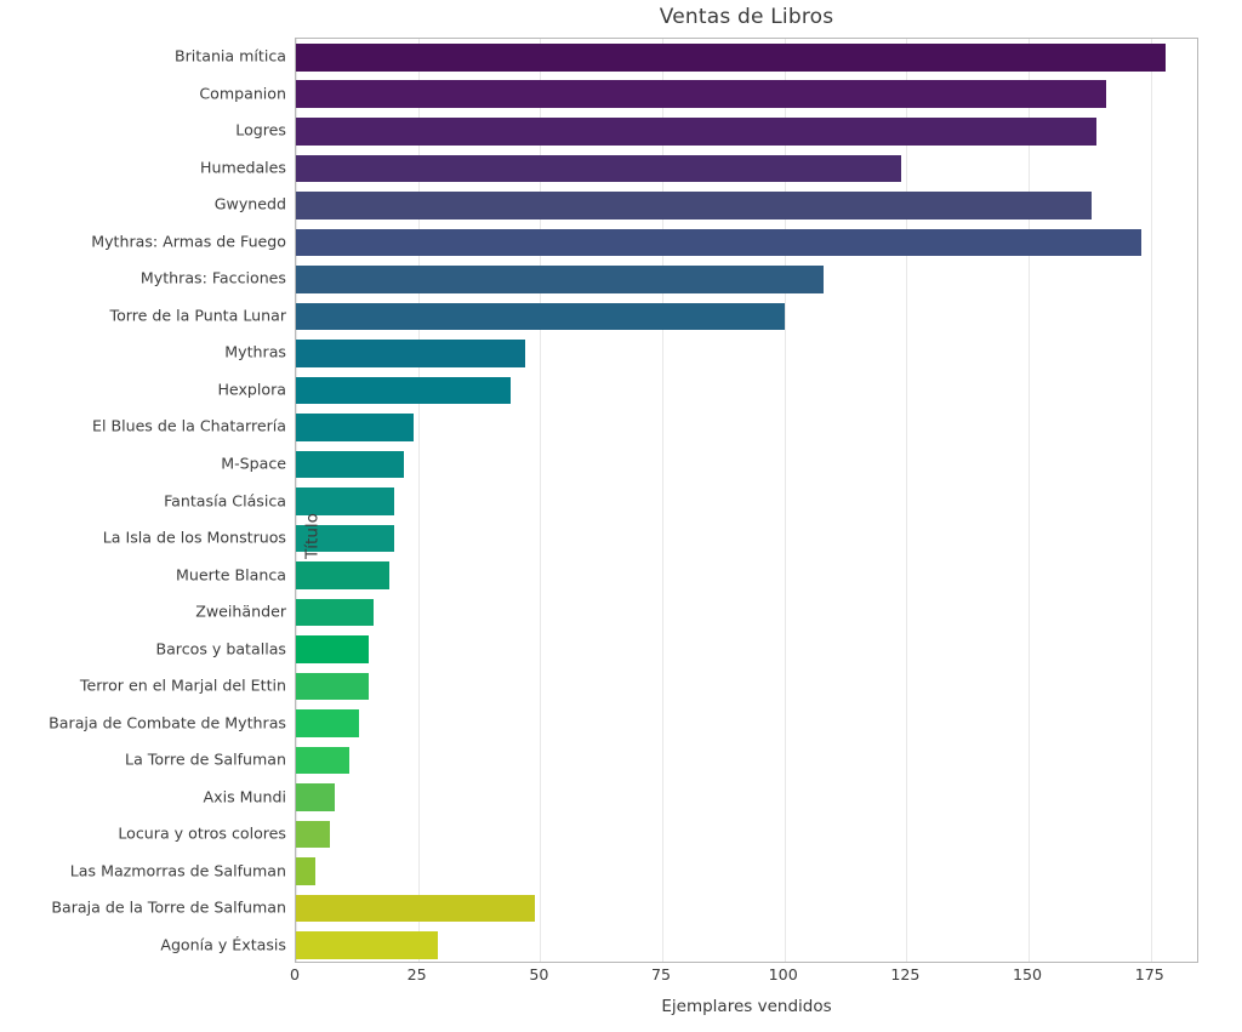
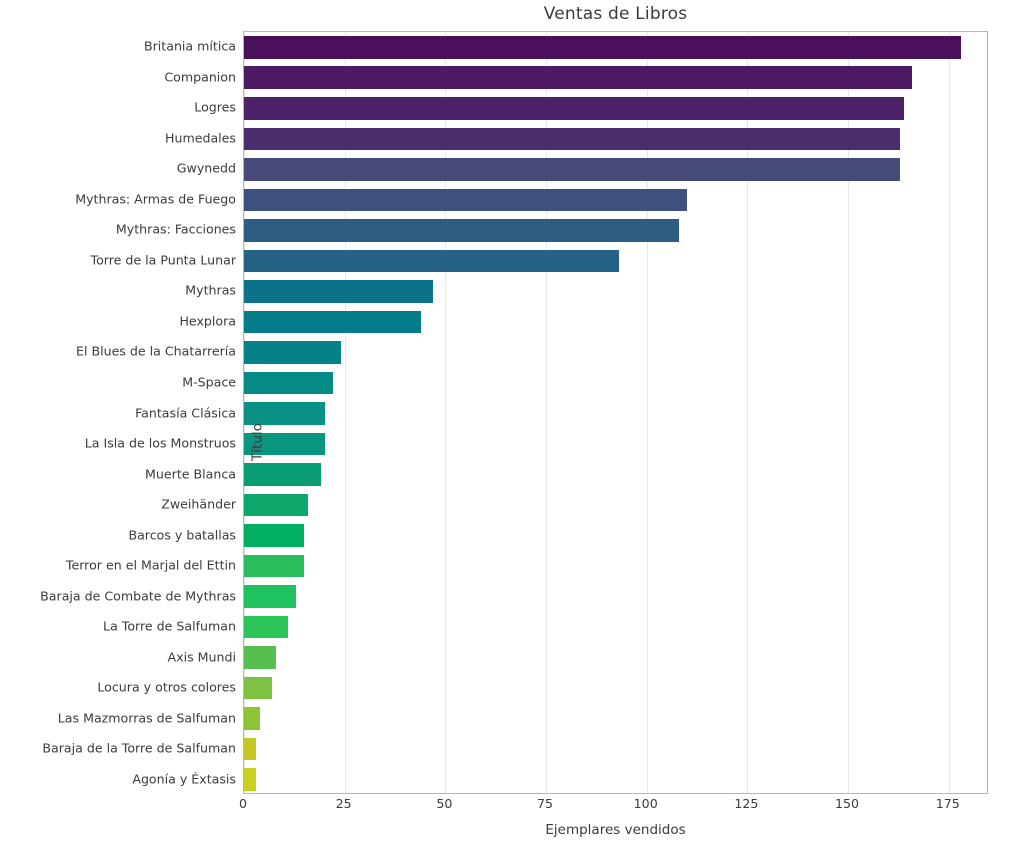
Humedales: 124 -> 163
Mythras: Armas de Fuego: 173 -> 110
Torre de la Punta Lunar: 100 -> 93
Baraja de la Torre de Salfuman: 49 -> 3
Agonía y Éxtasis: 29 -> 3
